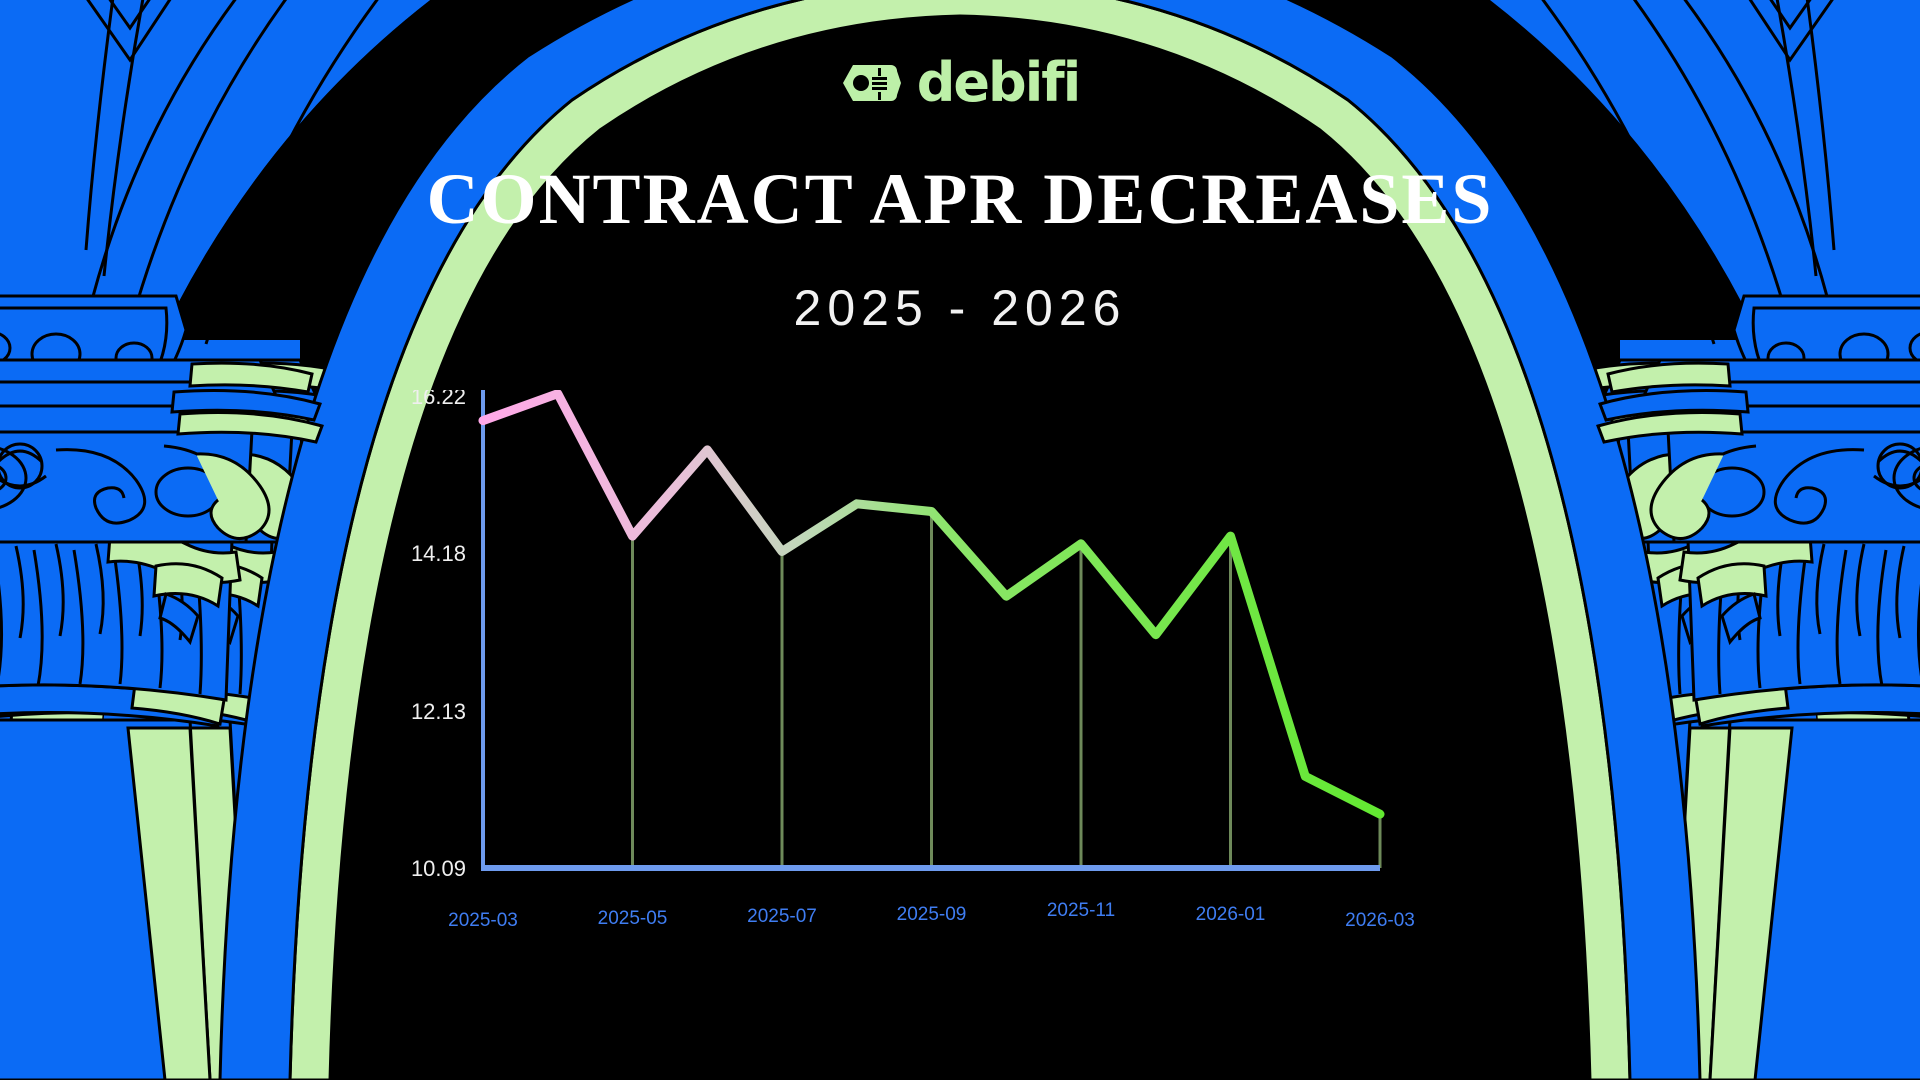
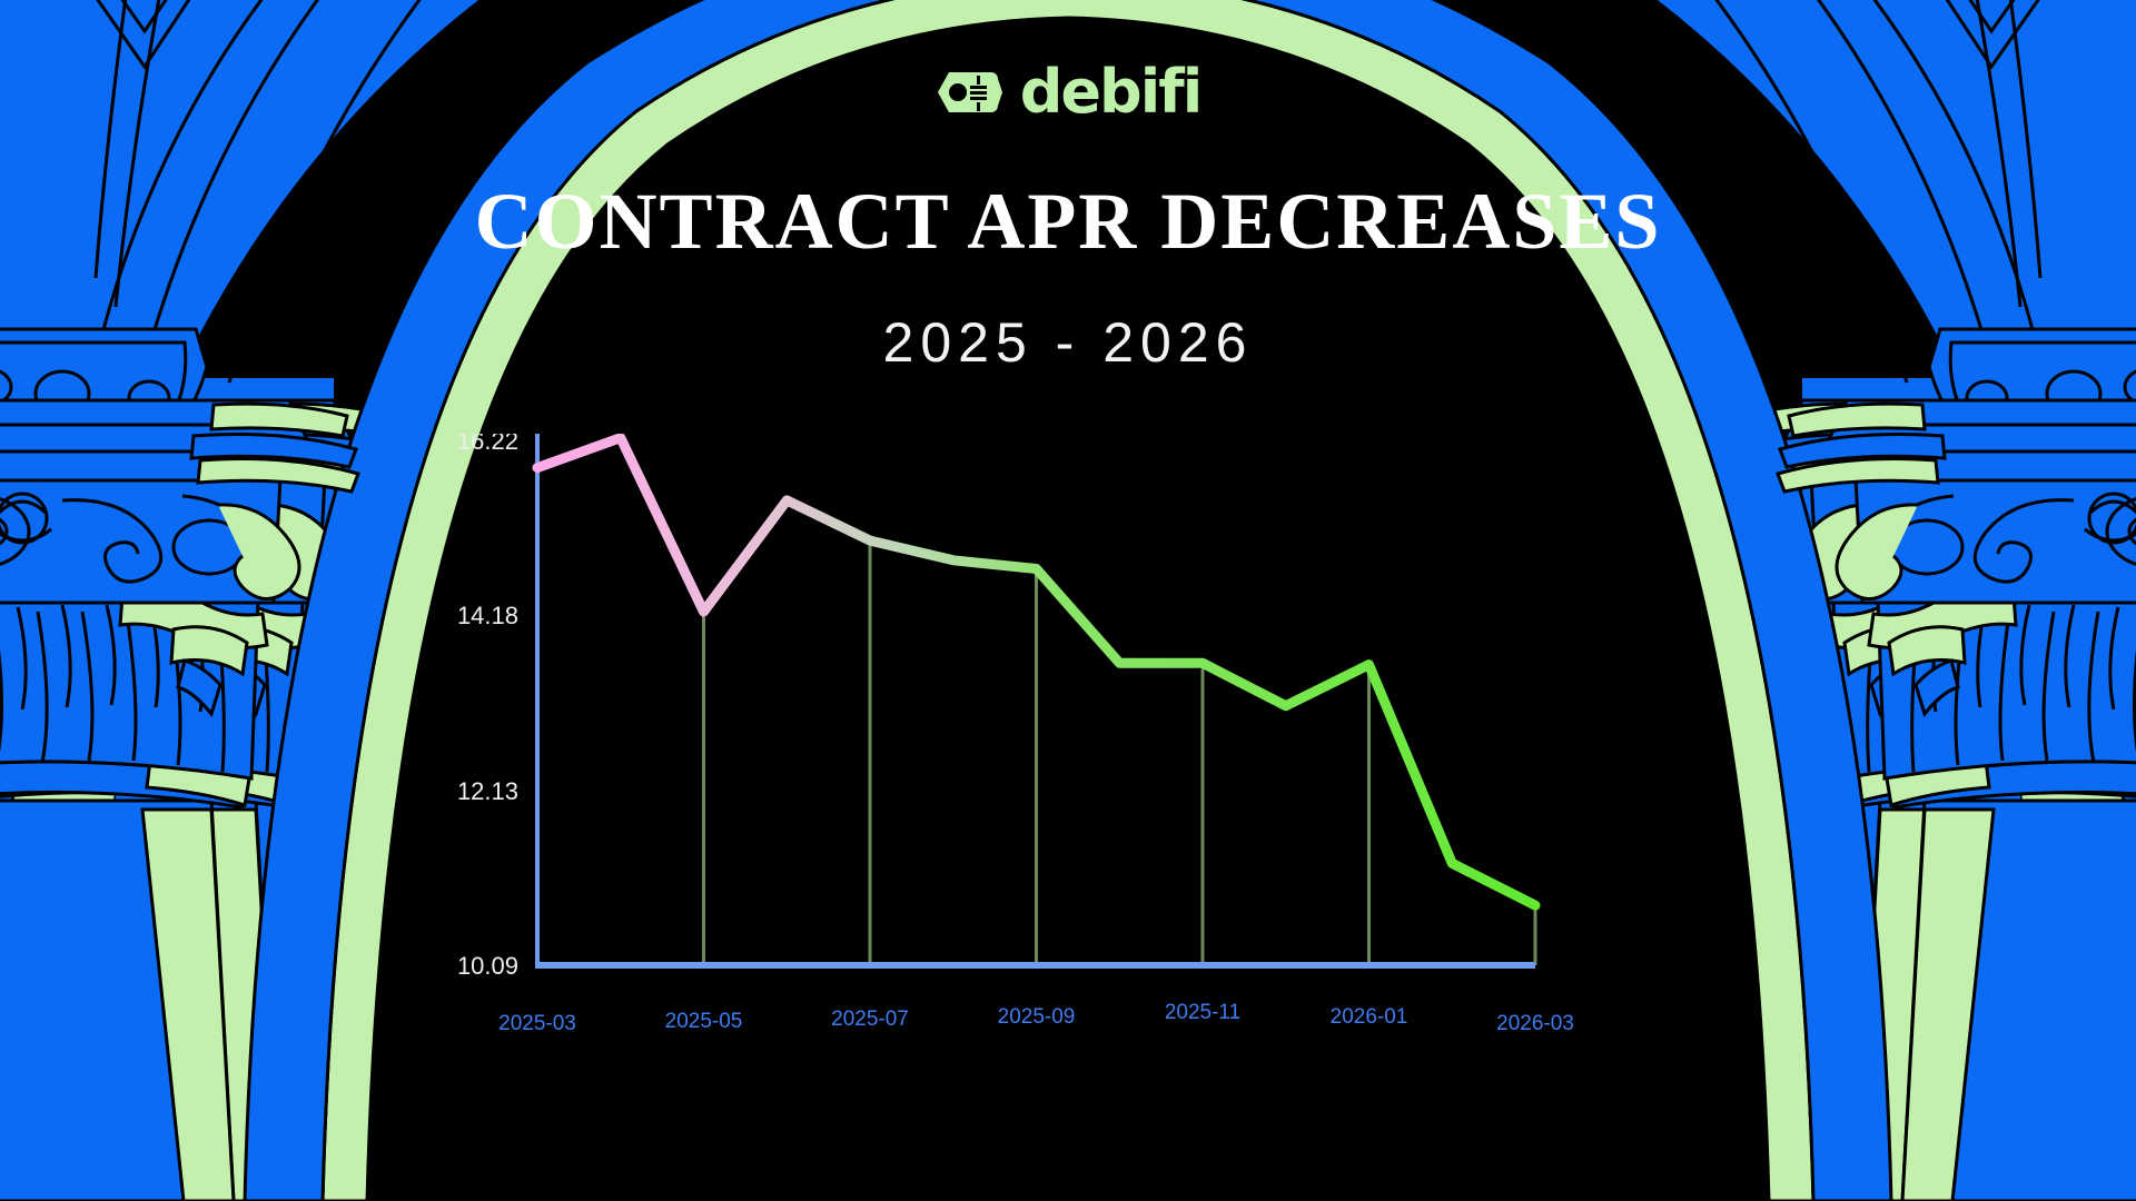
2025-05: 14.4 -> 14.2
2025-07: 14.2 -> 15.1
2025-11: 14.3 -> 13.6
2026-01: 14.4 -> 13.6
